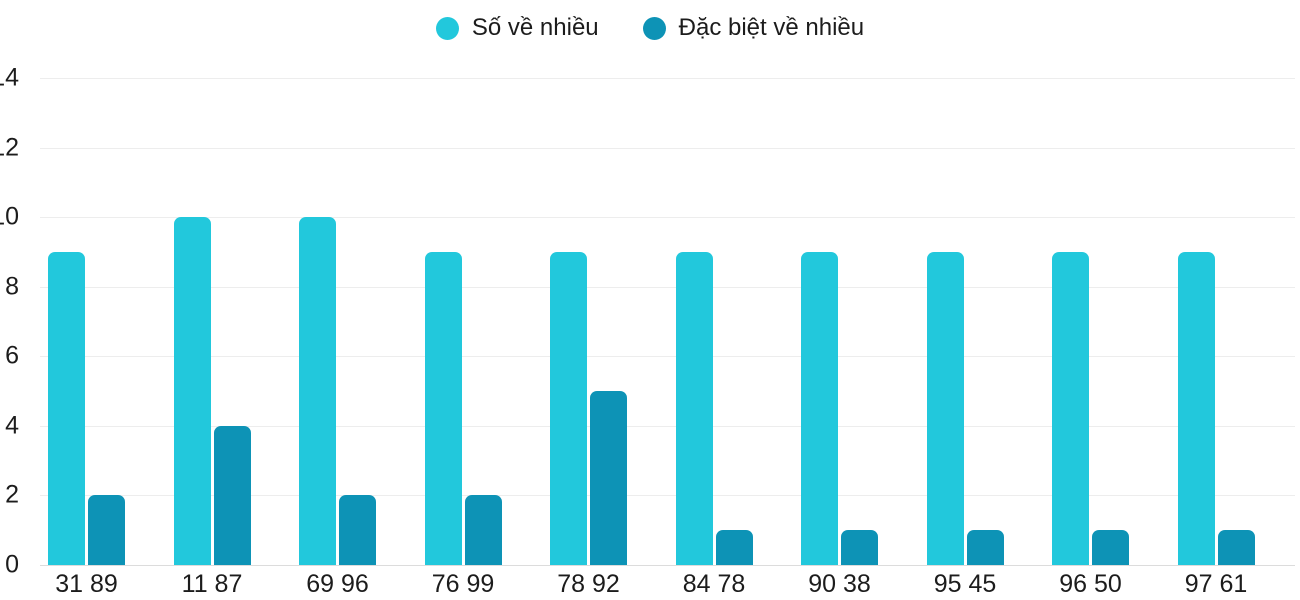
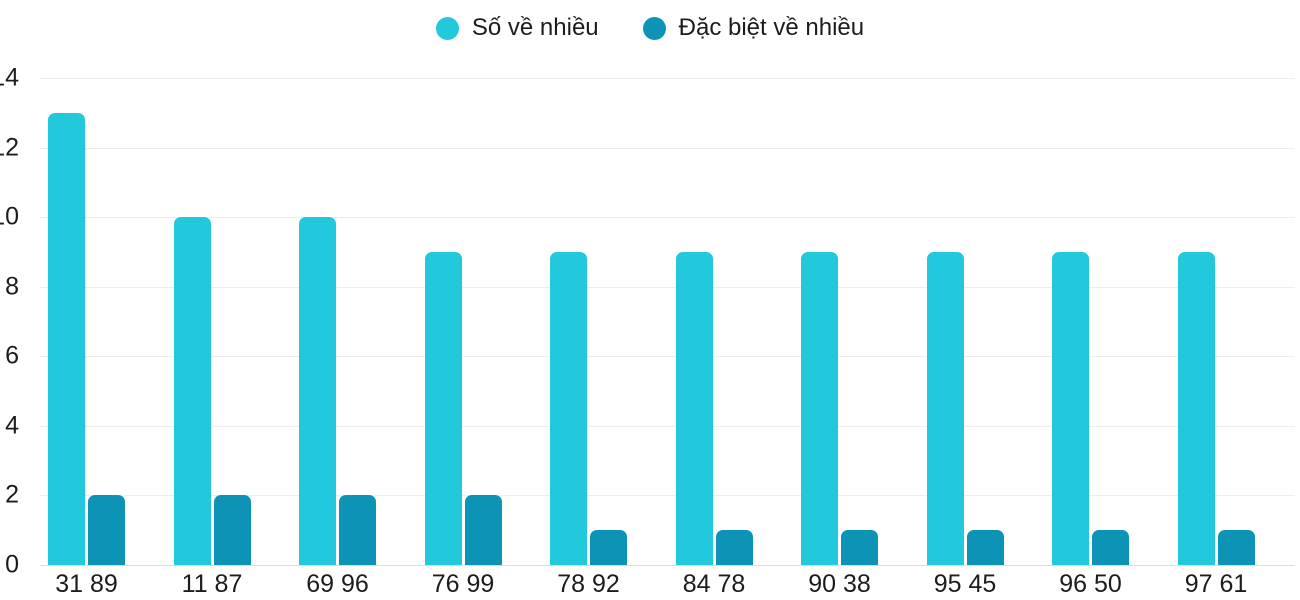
Số về nhiều/31 89: 9 -> 13
Đặc biệt về nhiều/11 87: 4 -> 2
Đặc biệt về nhiều/78 92: 5 -> 1
